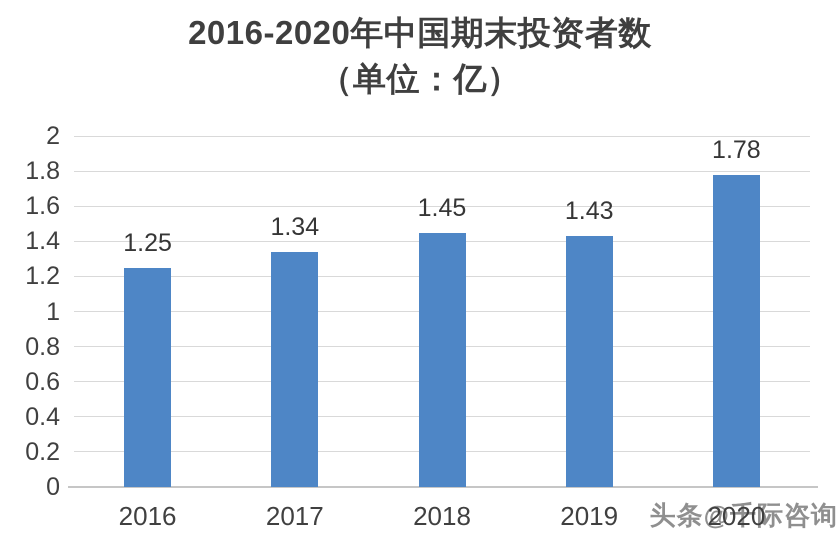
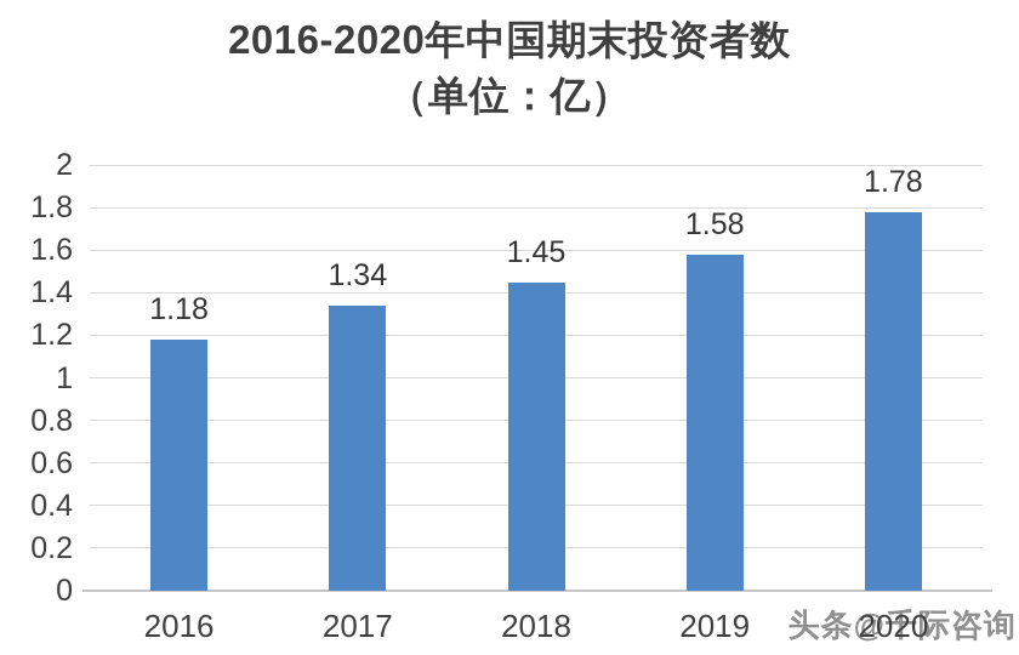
2016: 1.25 -> 1.18
2019: 1.43 -> 1.58
